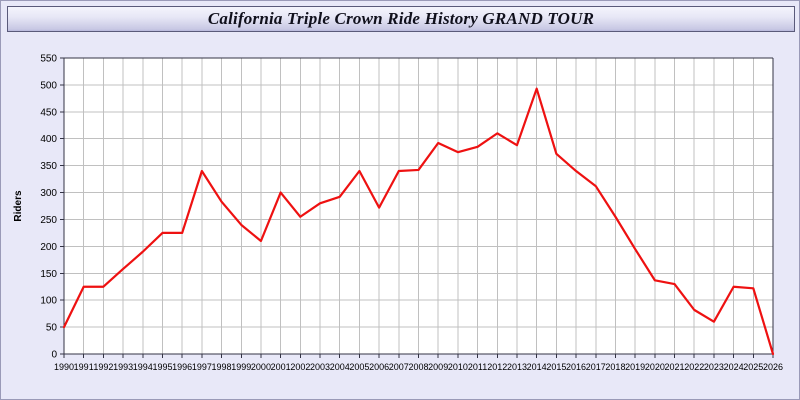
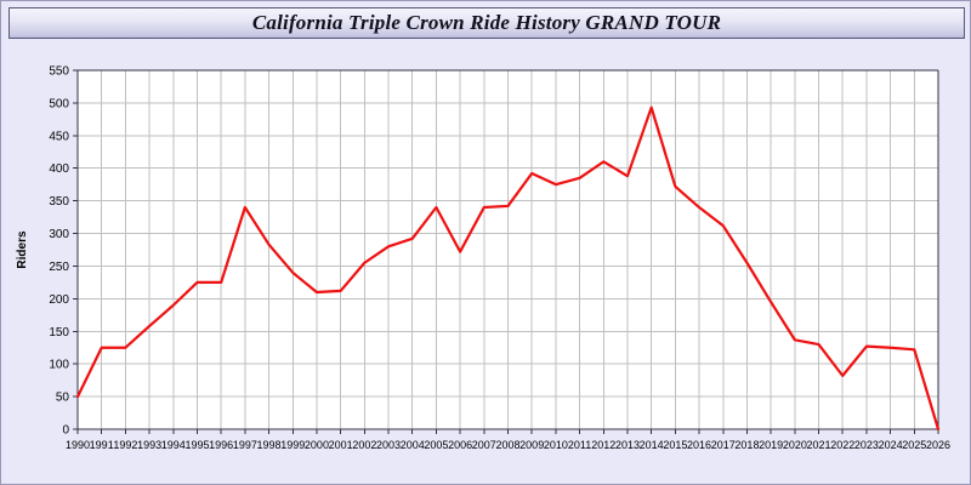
2001: 300 -> 210
2023: 60 -> 130
